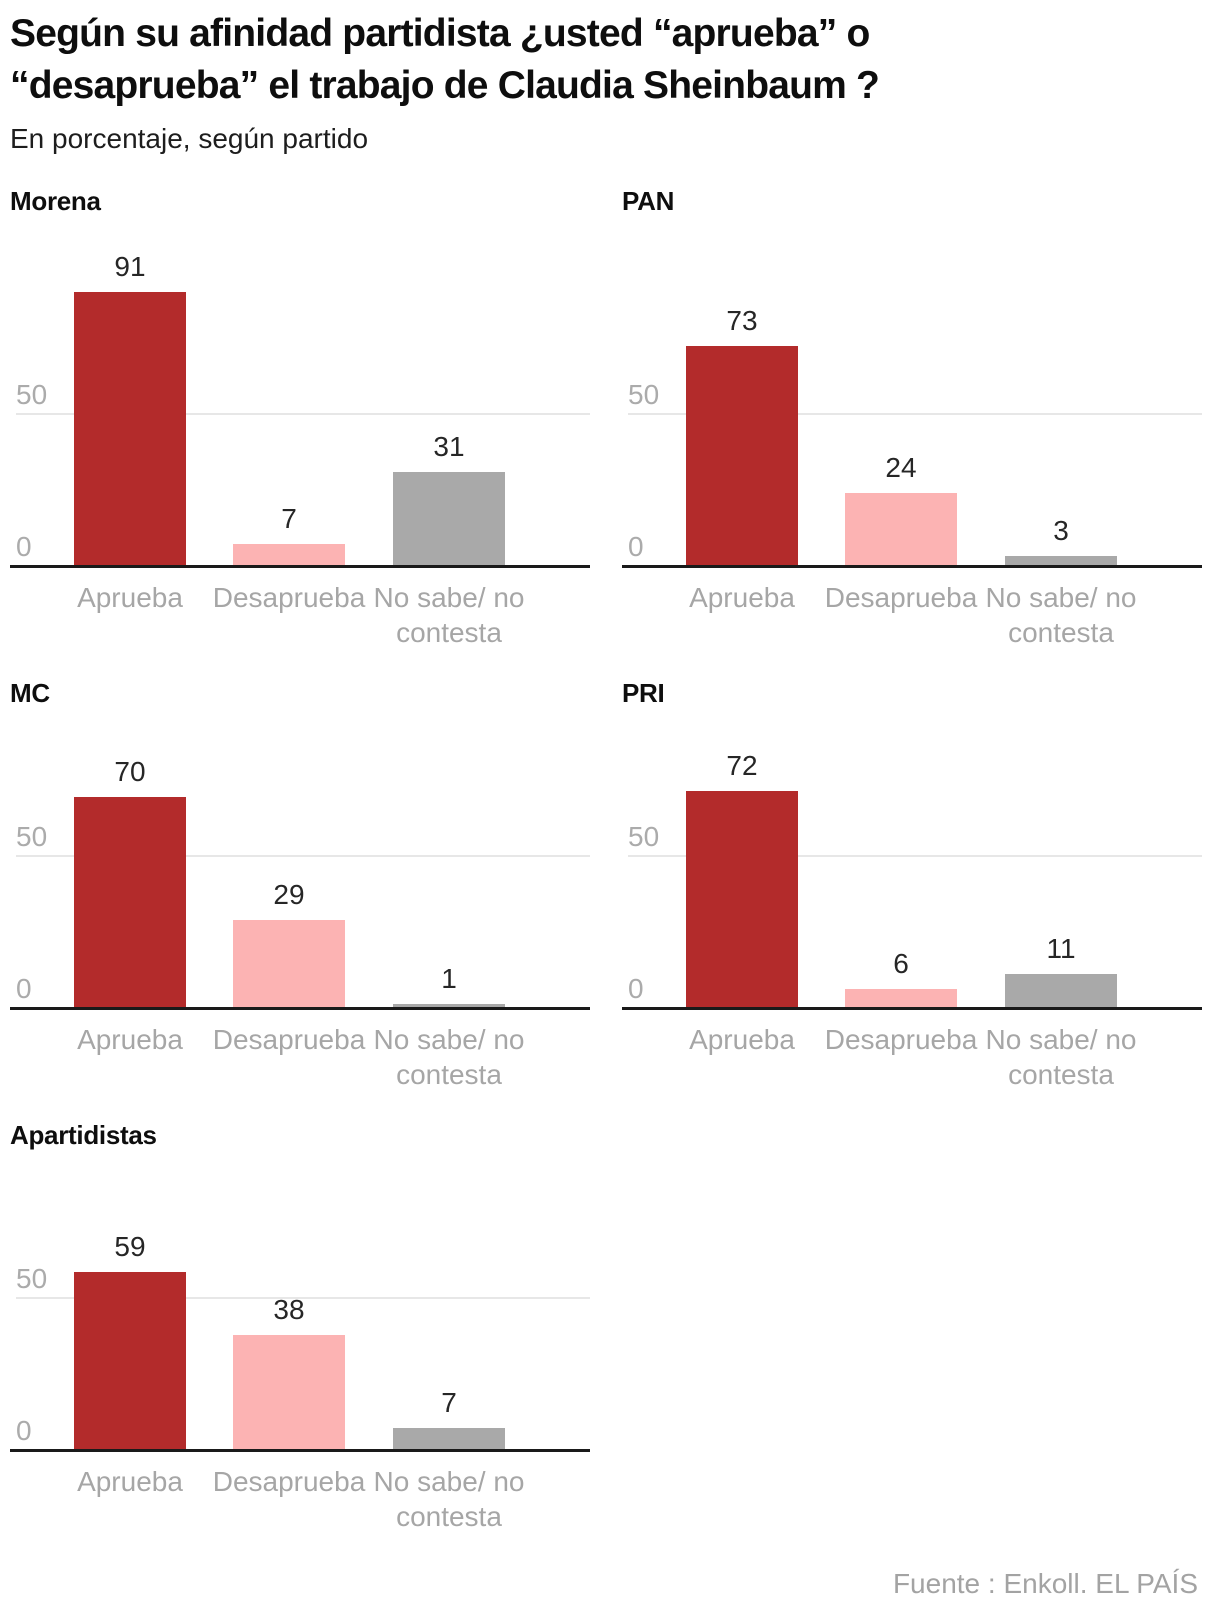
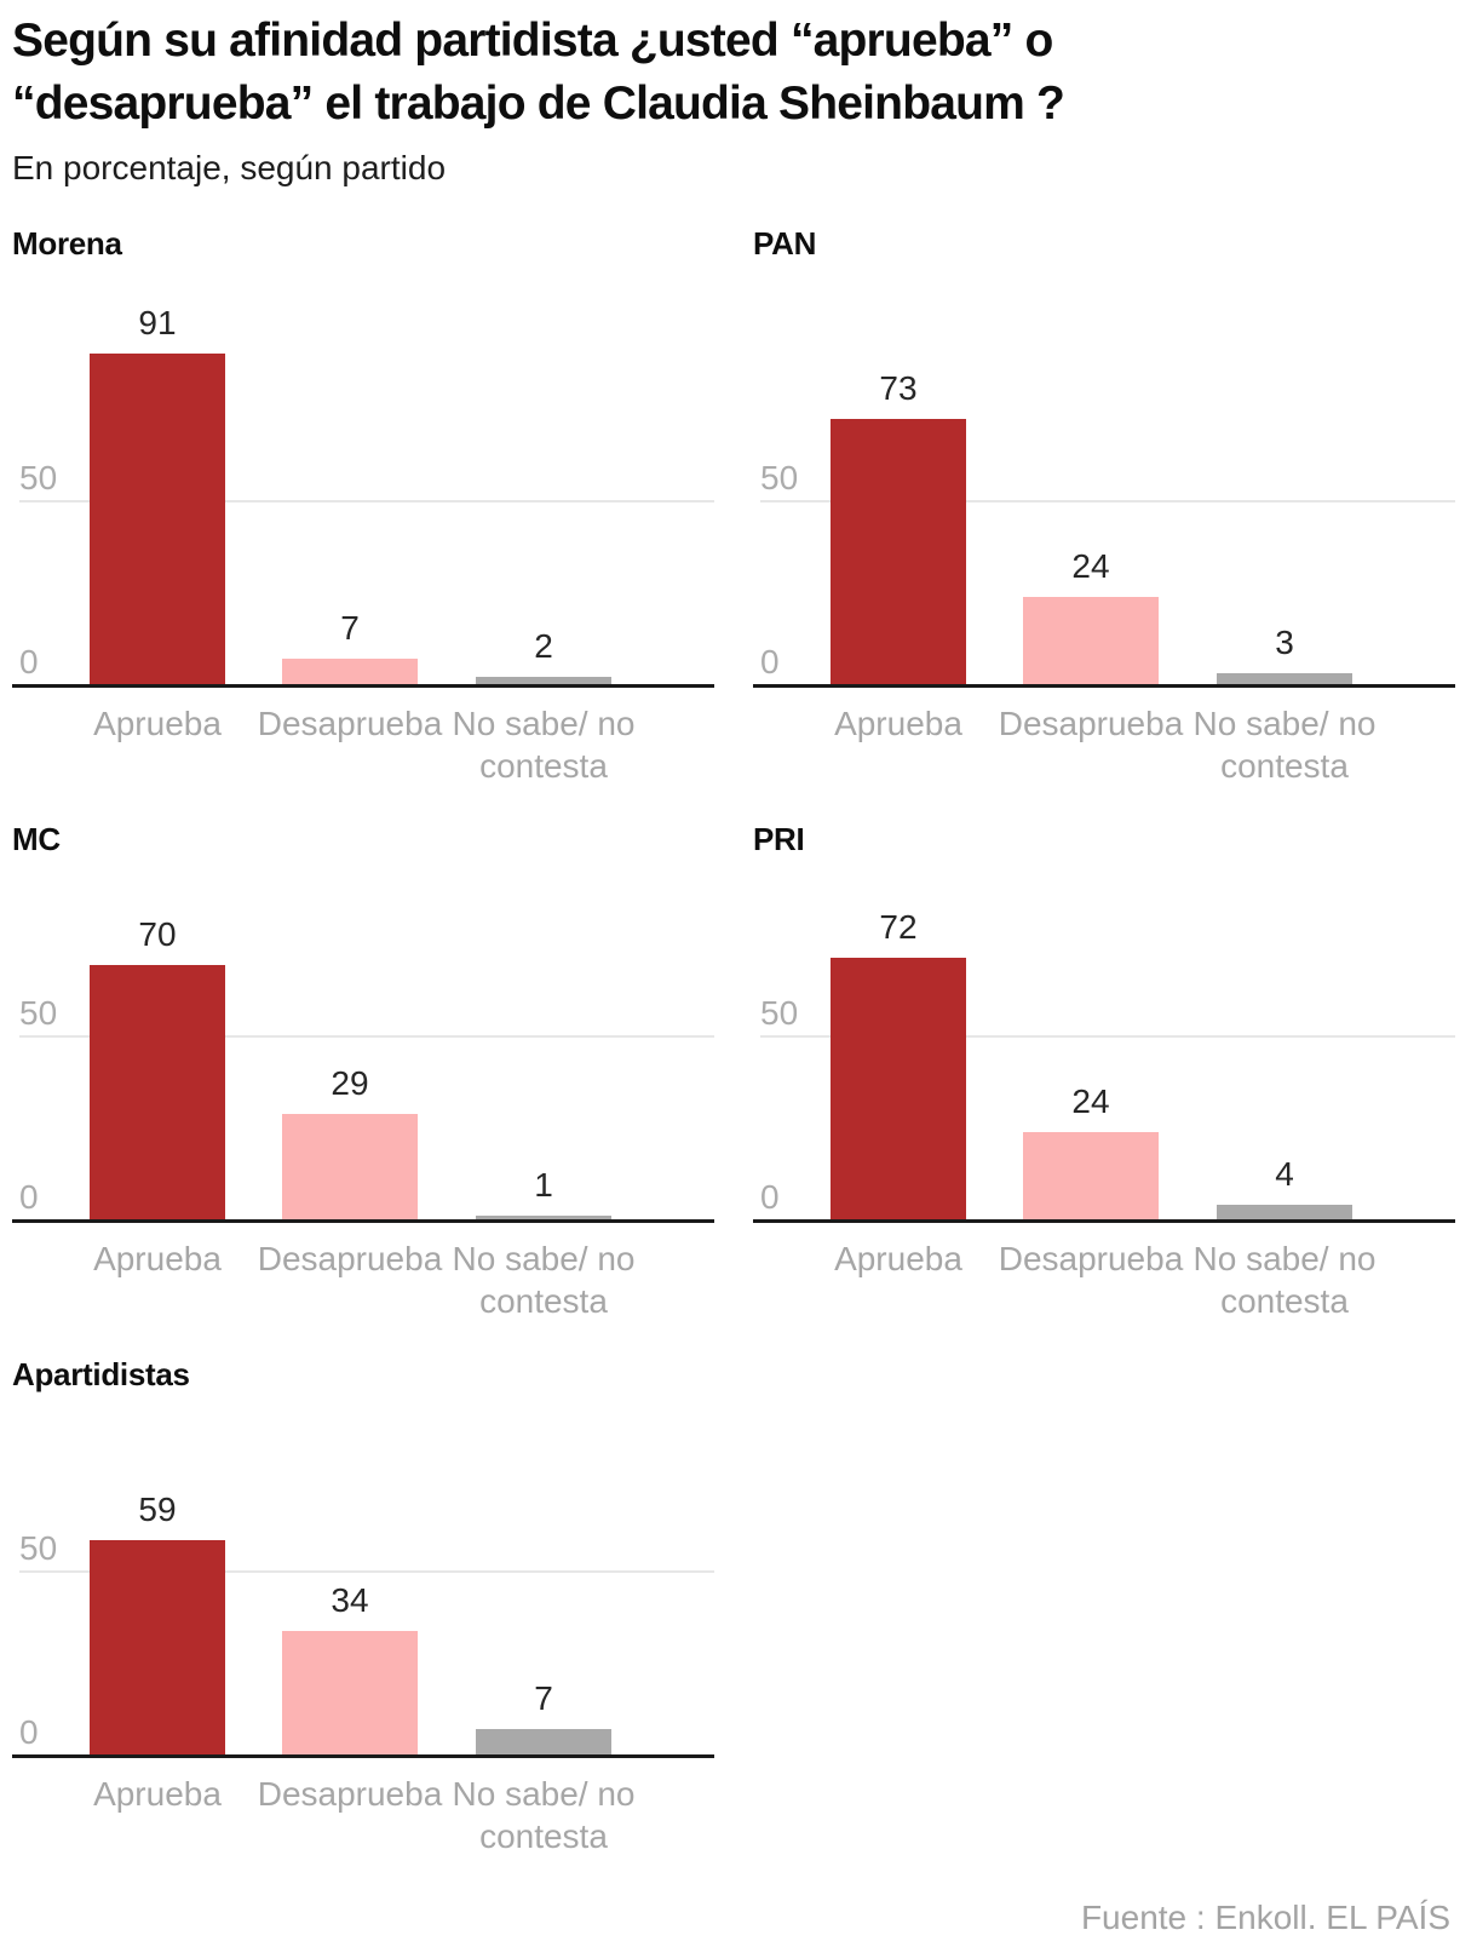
Morena/No sabe/ no contesta: 31 -> 2
PRI/Desaprueba: 6 -> 24
PRI/No sabe/ no contesta: 11 -> 4
Apartidistas/Desaprueba: 38 -> 34
